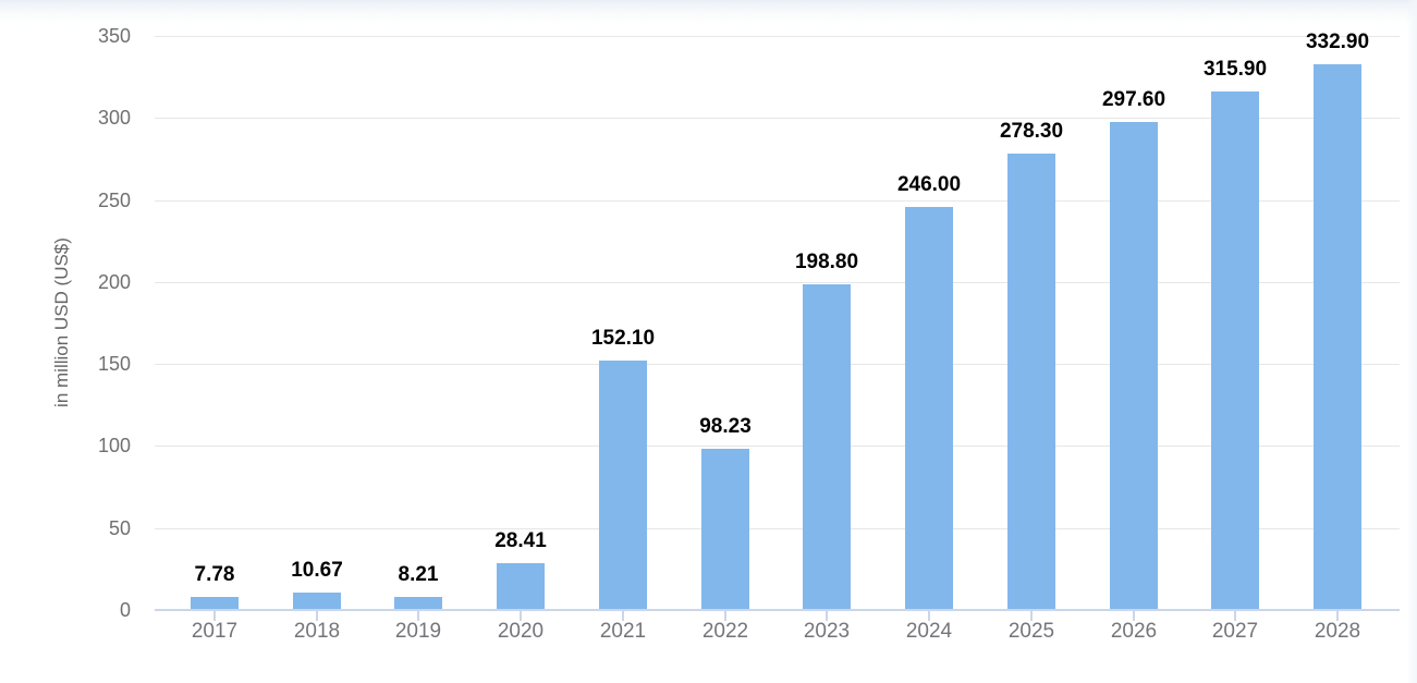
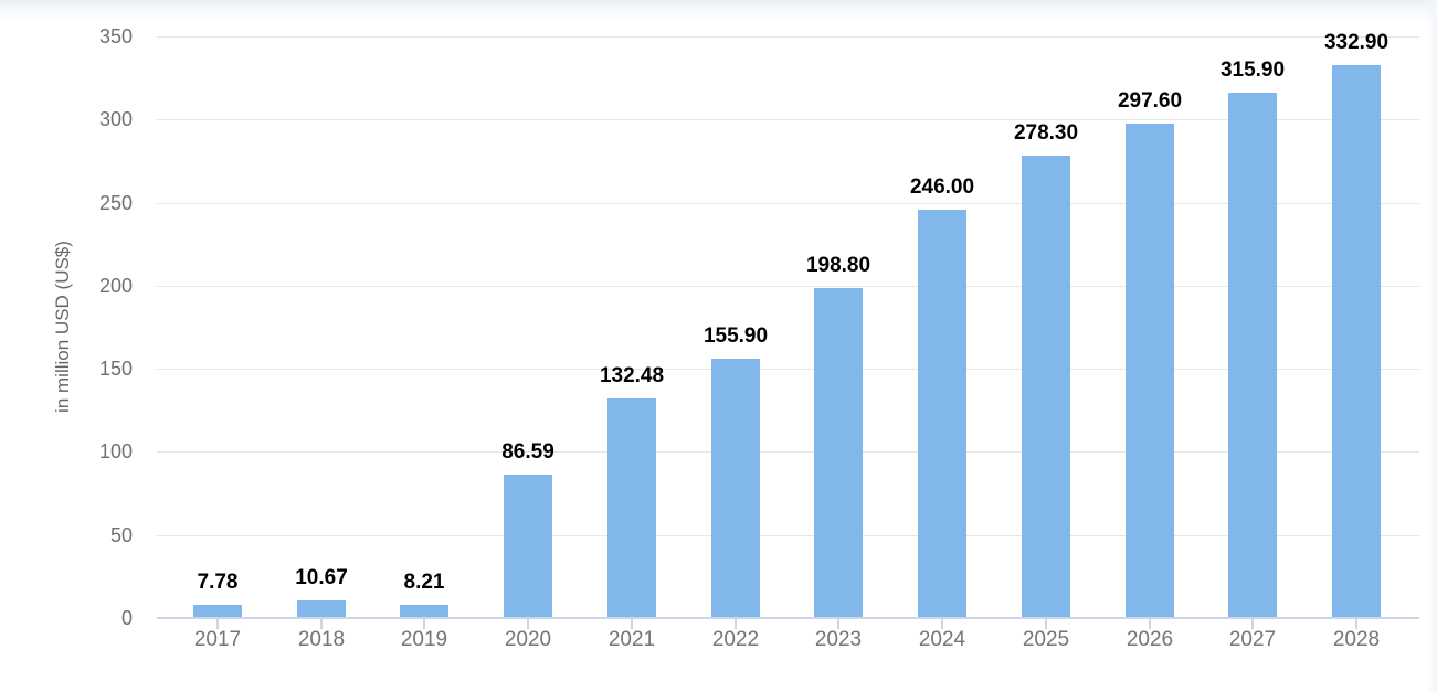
2020: 28.41 -> 86.59
2021: 152.10 -> 132.48
2022: 98.23 -> 155.90
